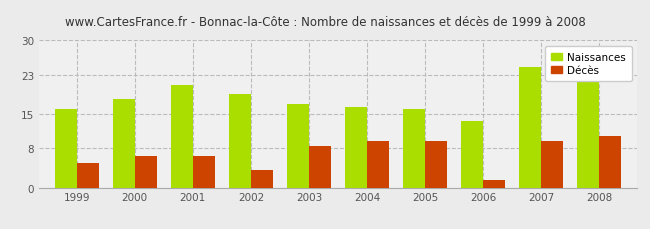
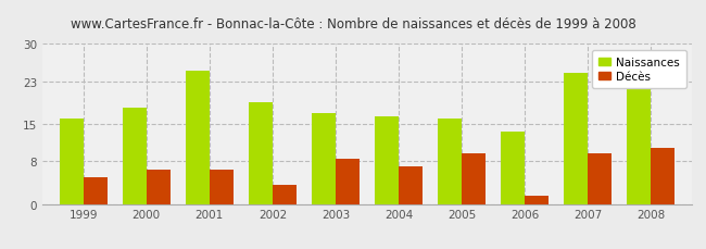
Naissances/2001: 21.0 -> 25.0
Décès/2004: 9.5 -> 7.0
